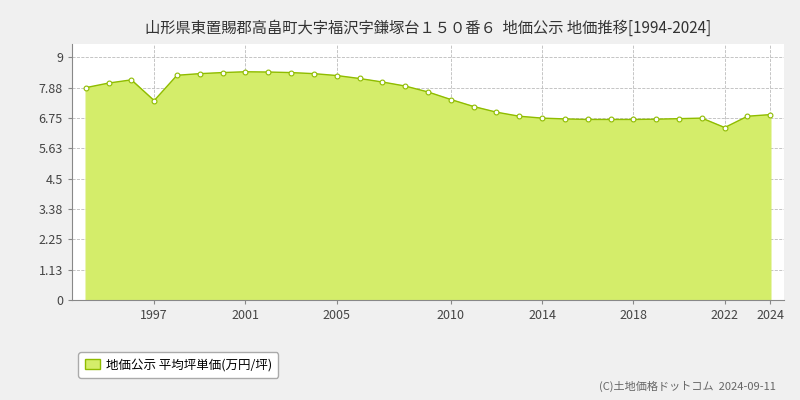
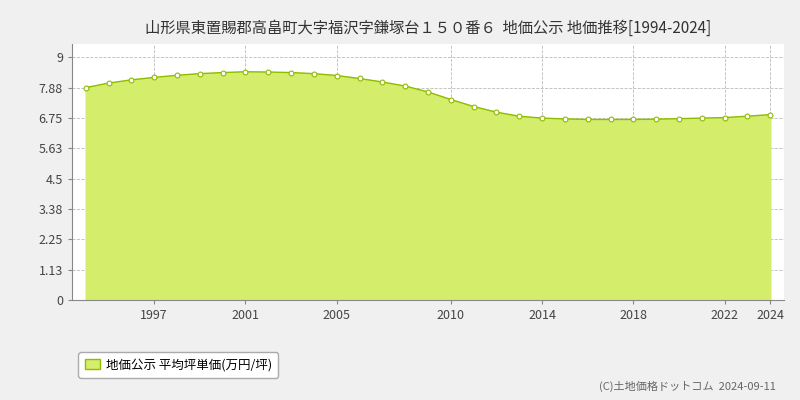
1997: 7.40 -> 8.26
2022: 6.40 -> 6.77
